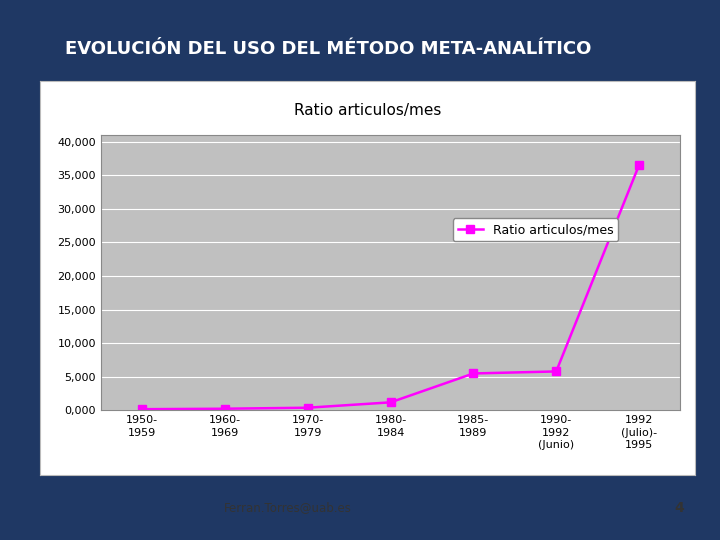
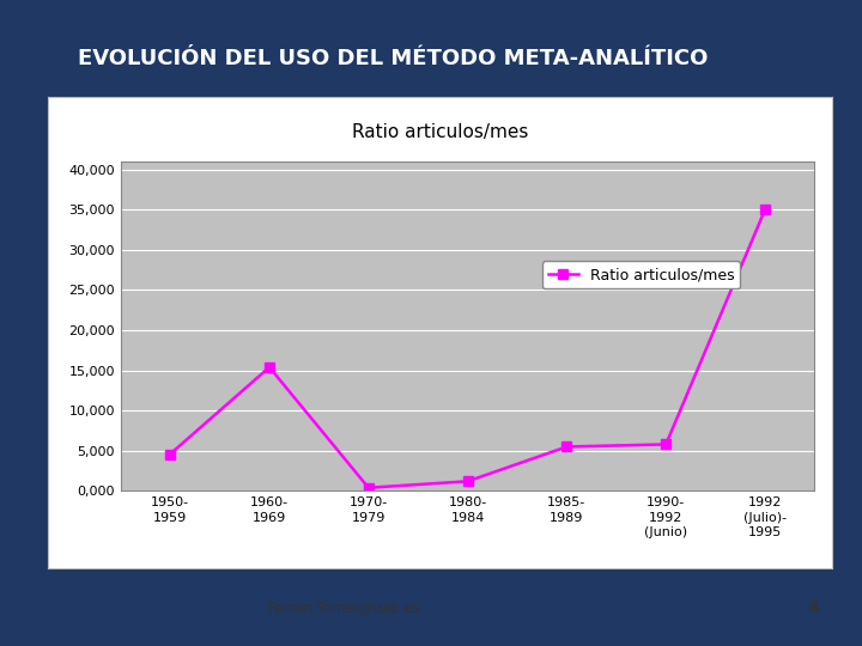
1950- 1959: 200 -> 4,600
1960- 1969: 200 -> 15,400
1992 (Julio)- 1995: 36,500 -> 35,000
